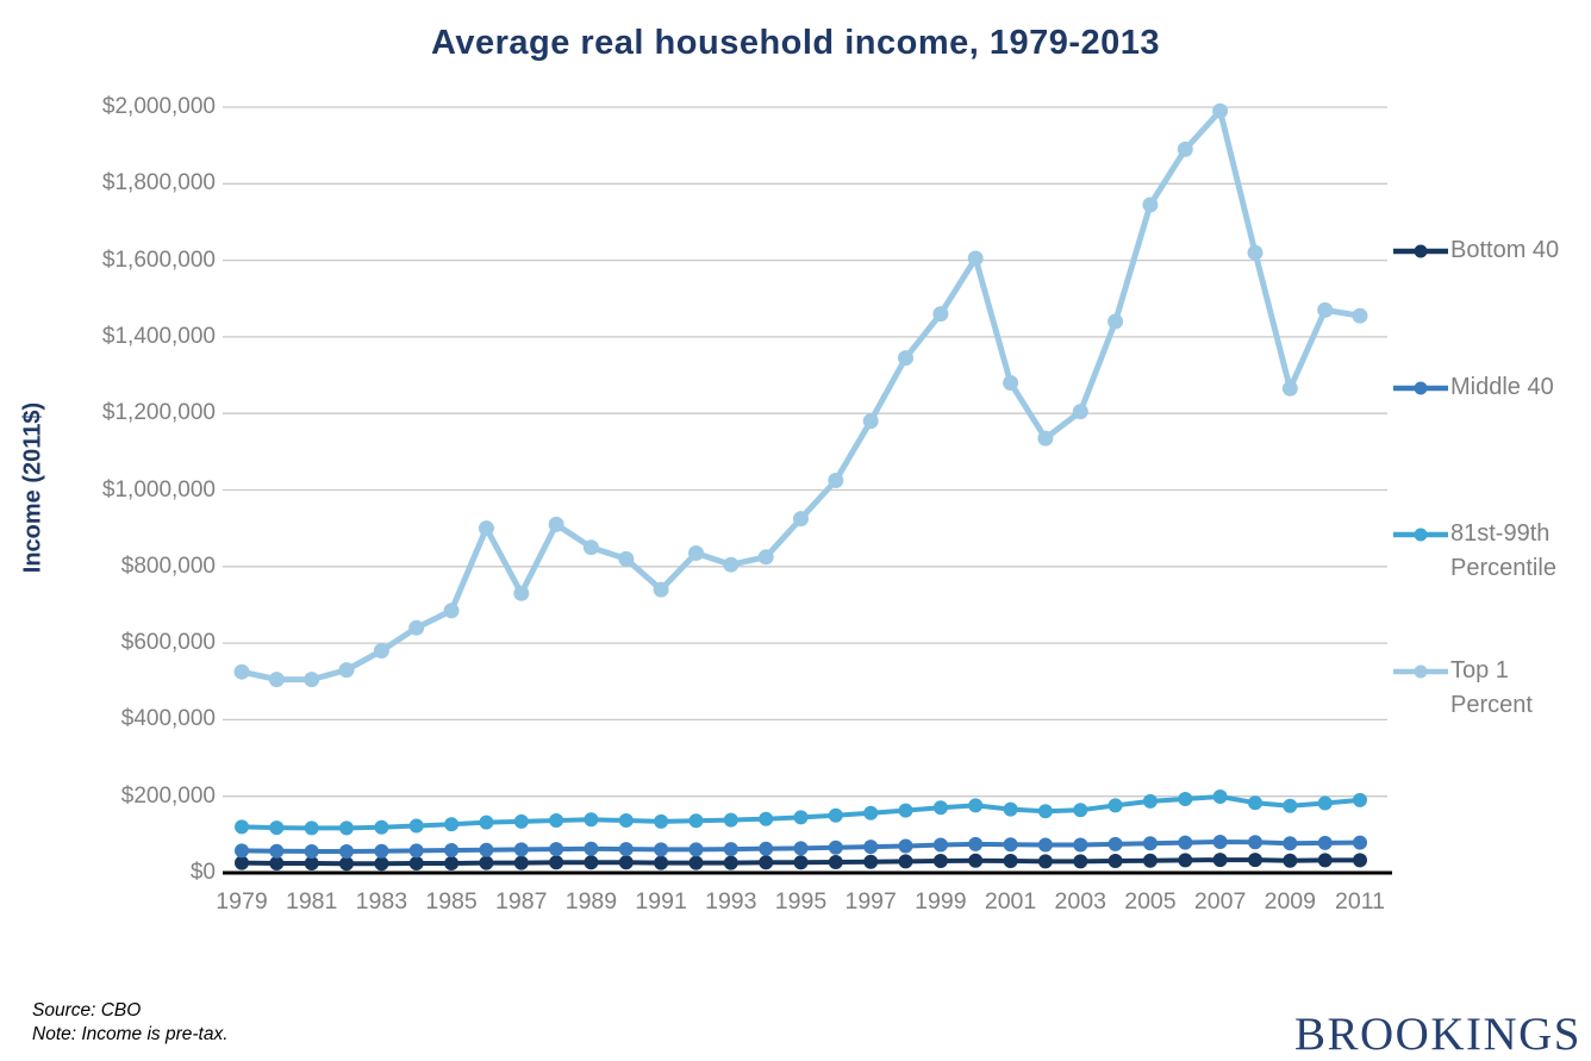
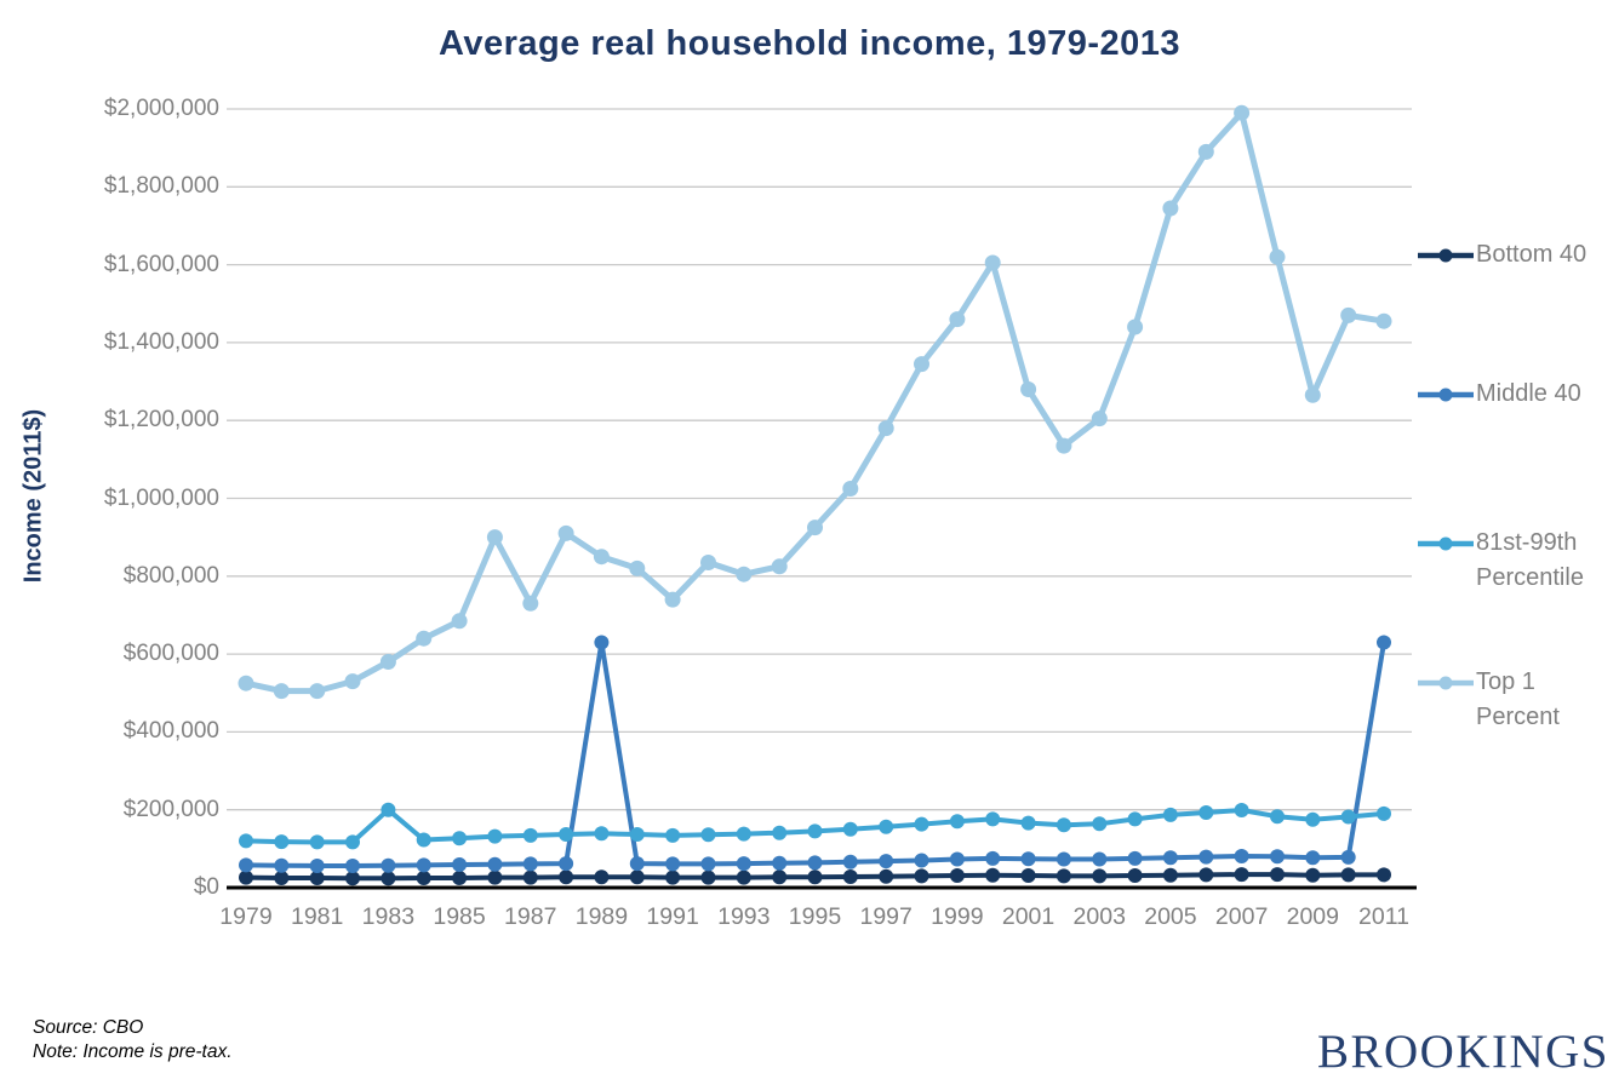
81st-99th Percentile/1983: $120000 -> $200000
Middle 40/1989: $60000 -> $630000
Middle 40/2011: $80000 -> $630000
